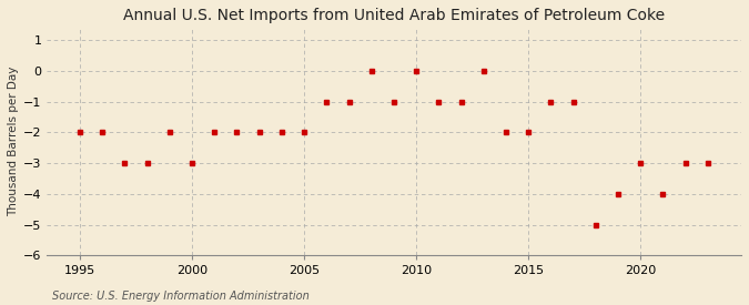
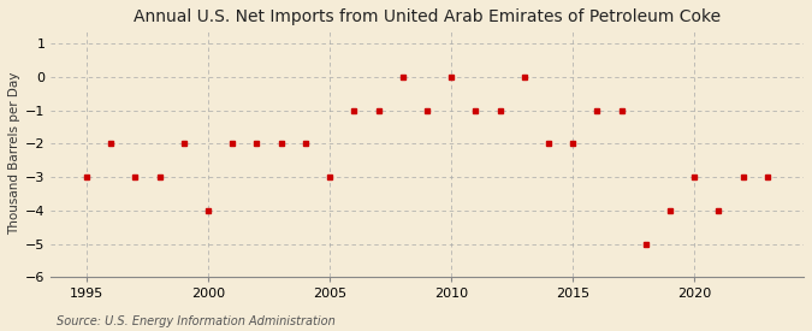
1995: -2 -> -3
2000: -3 -> -4
2005: -2 -> -3
